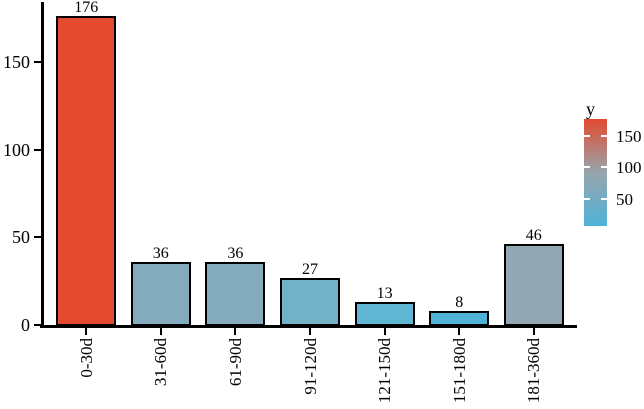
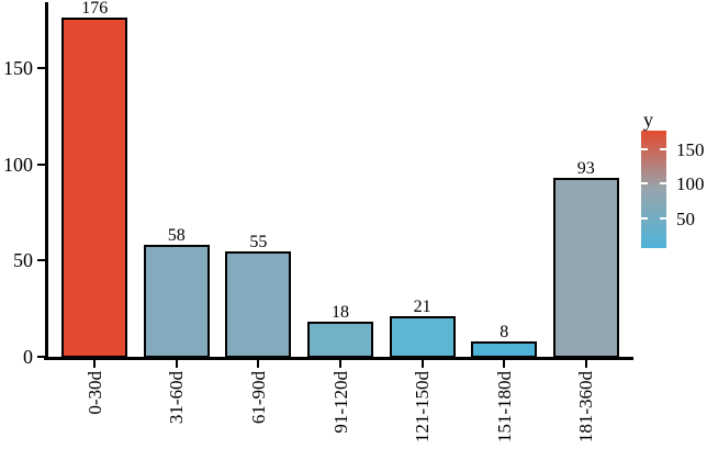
31-60d: 36 -> 58
61-90d: 36 -> 55
91-120d: 27 -> 18
121-150d: 13 -> 21
181-360d: 46 -> 93
